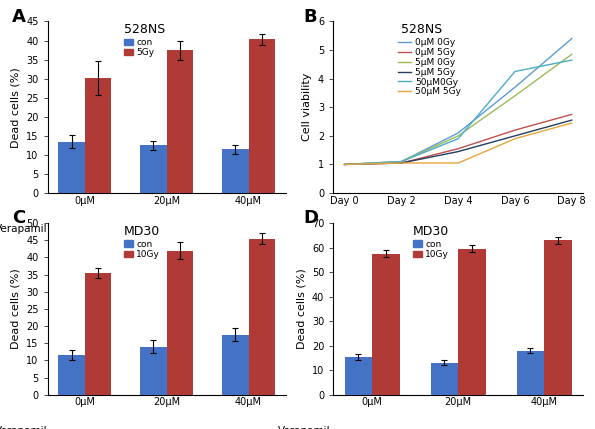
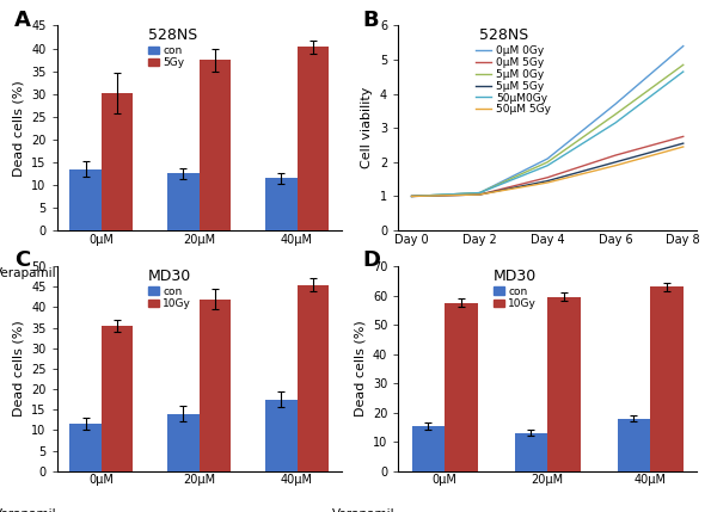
50μM 5Gy/Day 4: 1.05 -> 1.40
50μM0Gy/Day 6: 4.25 -> 3.15
